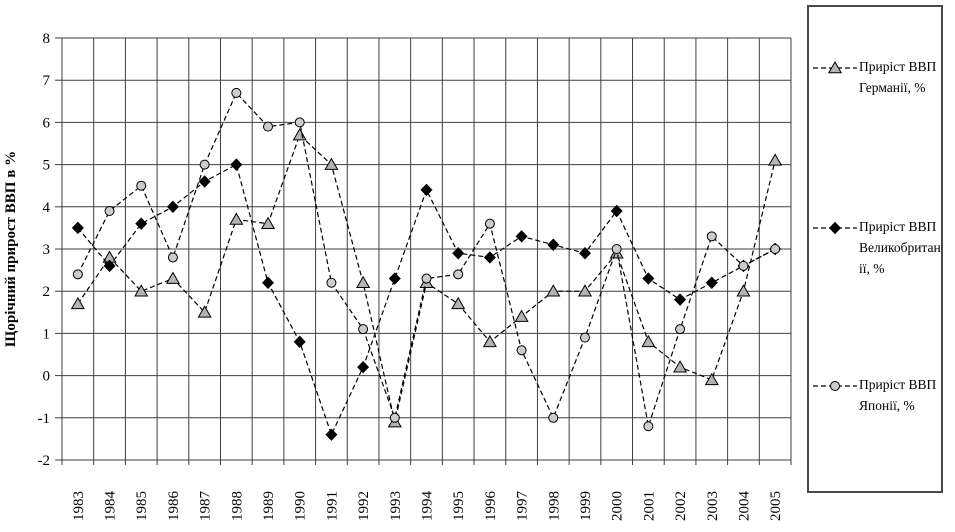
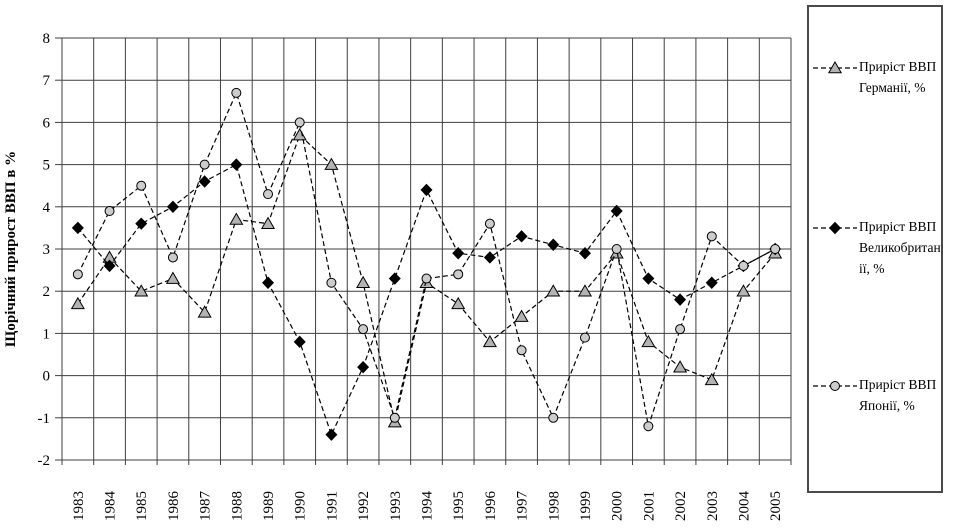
Приріст ВВП Японії, %/1989: 5.9 -> 4.3
Приріст ВВП Германії, %/2005: 5.1 -> 2.9
